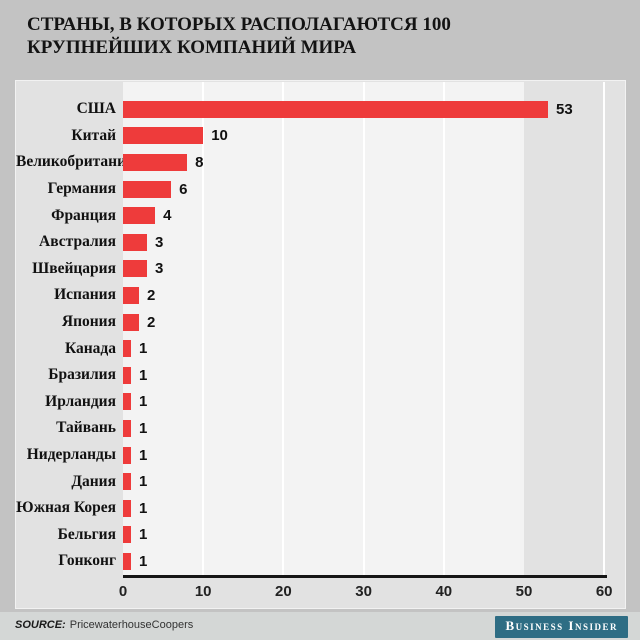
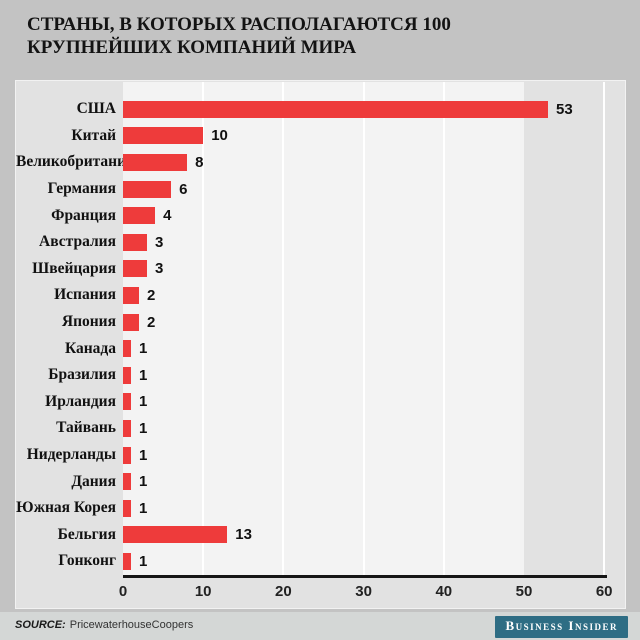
Бельгия: 1 -> 13
